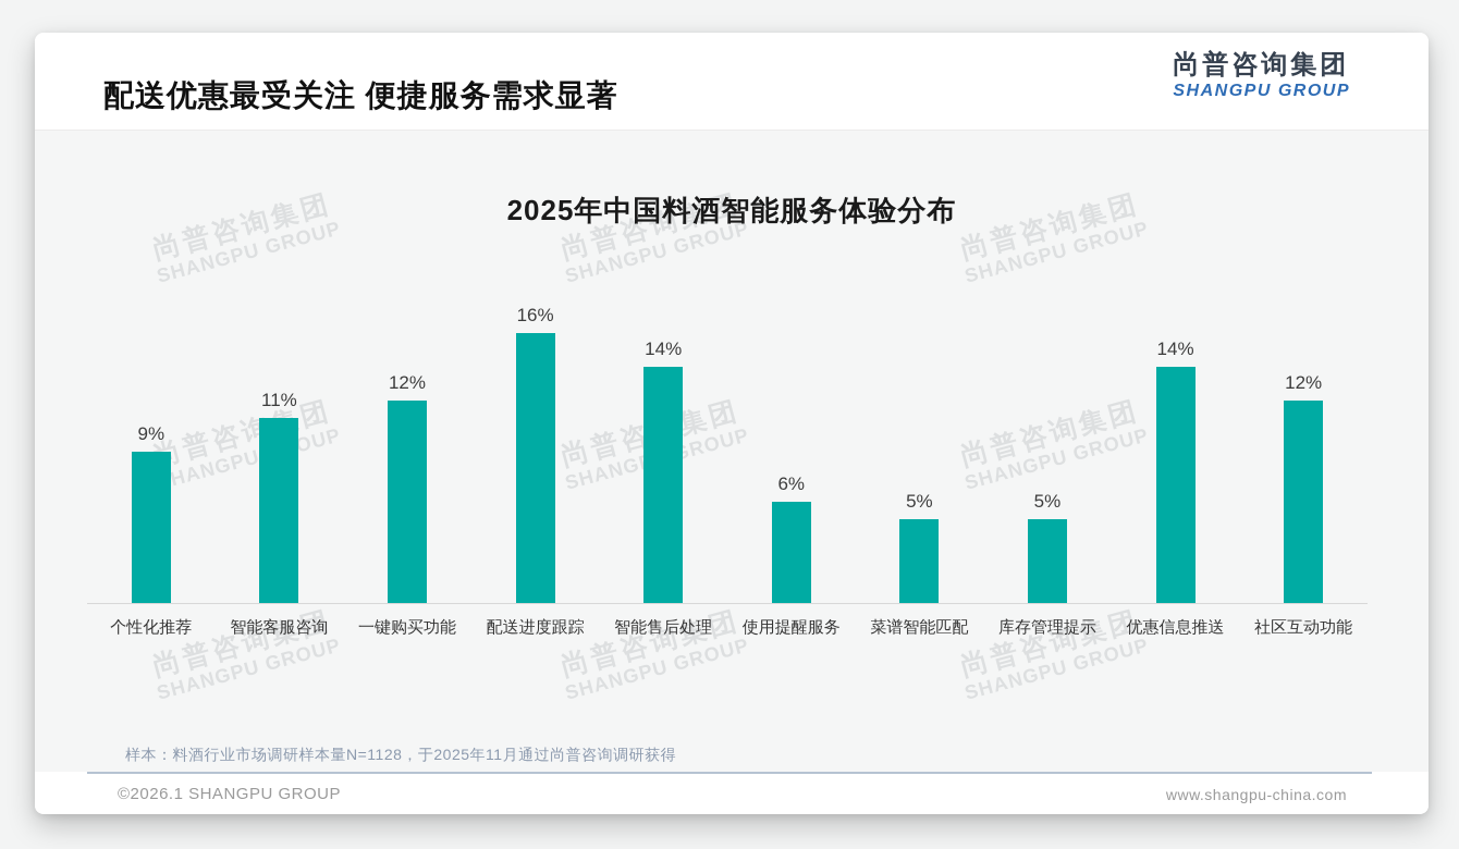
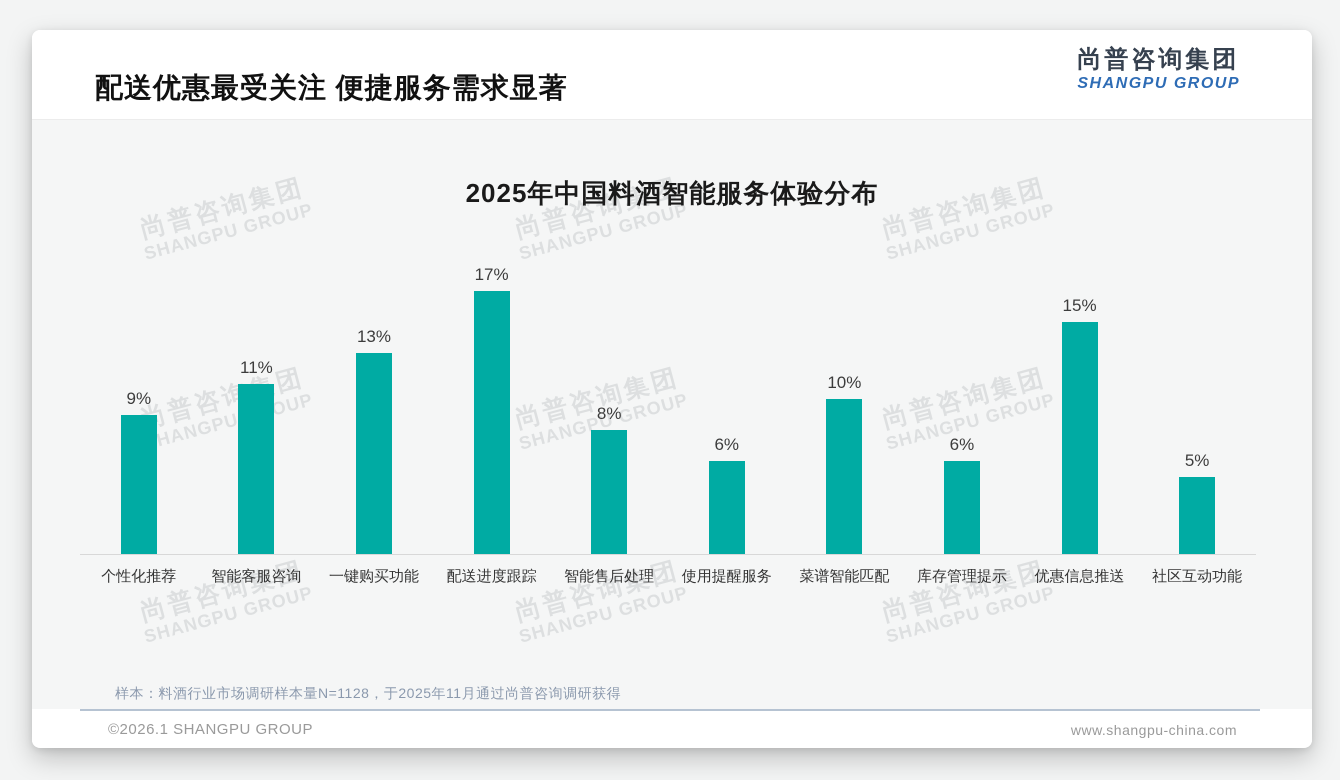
一键购买功能: 12% -> 13%
配送进度跟踪: 16% -> 17%
智能售后处理: 14% -> 8%
菜谱智能匹配: 5% -> 10%
库存管理提示: 5% -> 6%
优惠信息推送: 14% -> 15%
社区互动功能: 12% -> 5%
